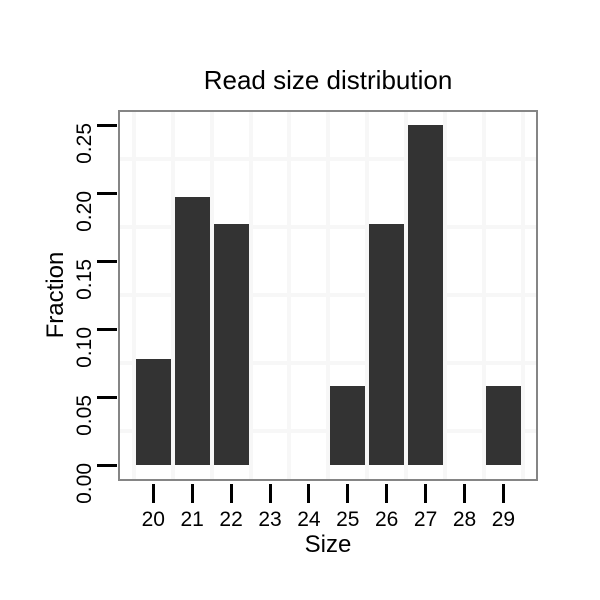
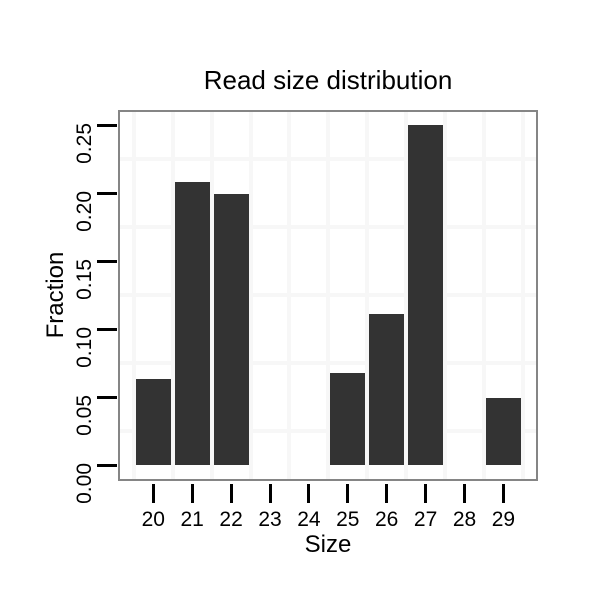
20: 0.078 -> 0.063
21: 0.197 -> 0.208
22: 0.177 -> 0.199
25: 0.058 -> 0.068
26: 0.177 -> 0.111
29: 0.058 -> 0.049
